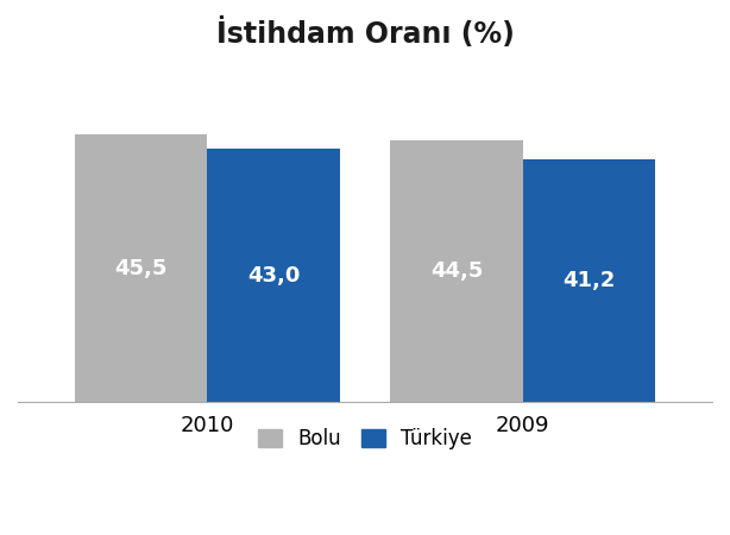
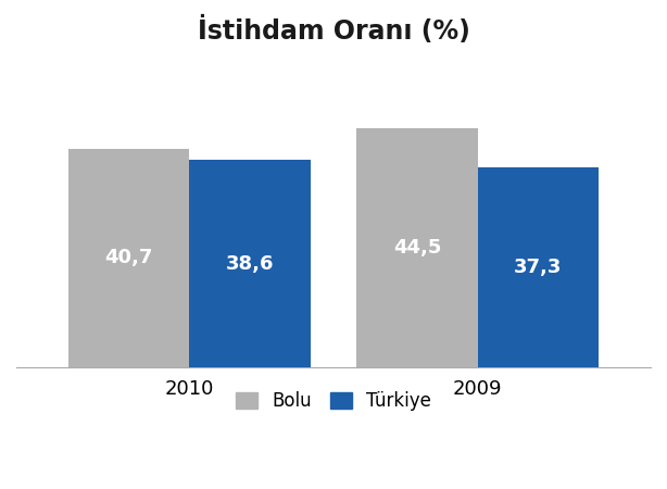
Bolu/2010: 45,5 -> 40,7
Türkiye/2010: 43,0 -> 38,6
Türkiye/2009: 41,2 -> 37,3
